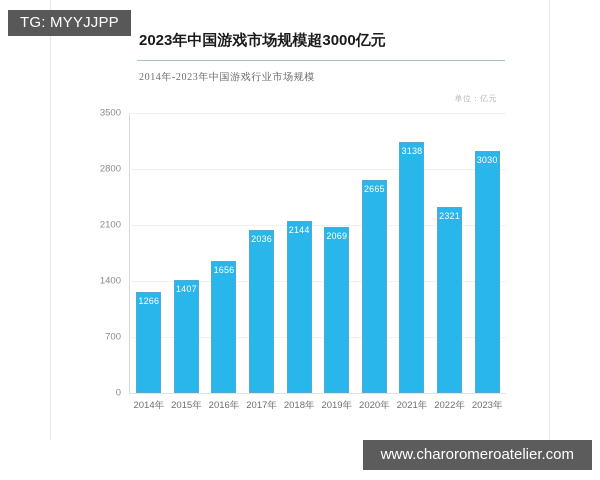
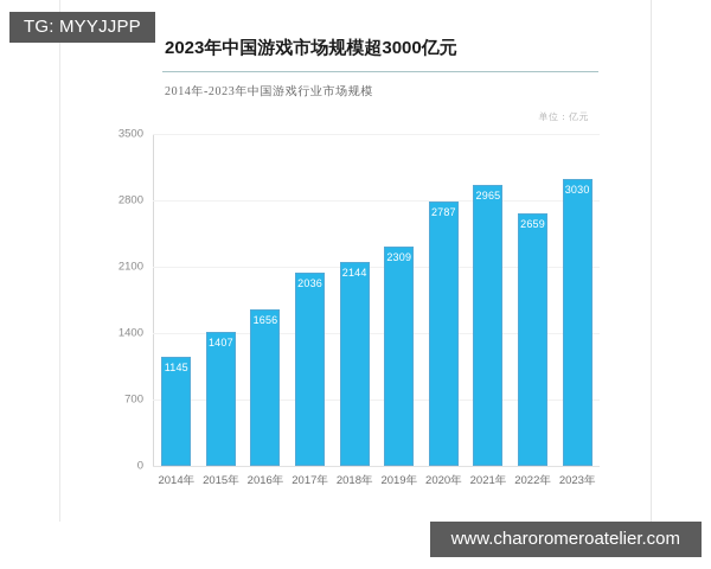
2014年: 1266 -> 1145
2019年: 2069 -> 2309
2020年: 2665 -> 2787
2021年: 3138 -> 2965
2022年: 2321 -> 2659
